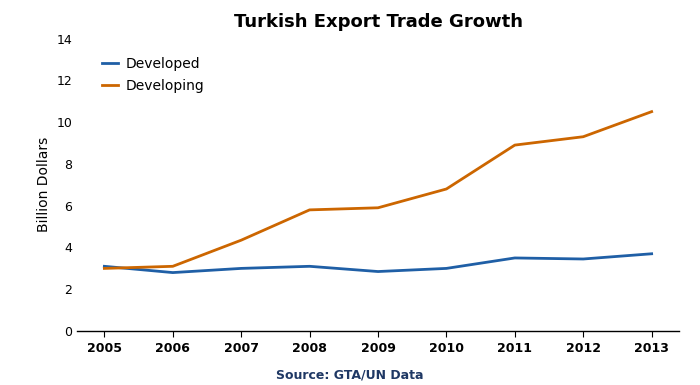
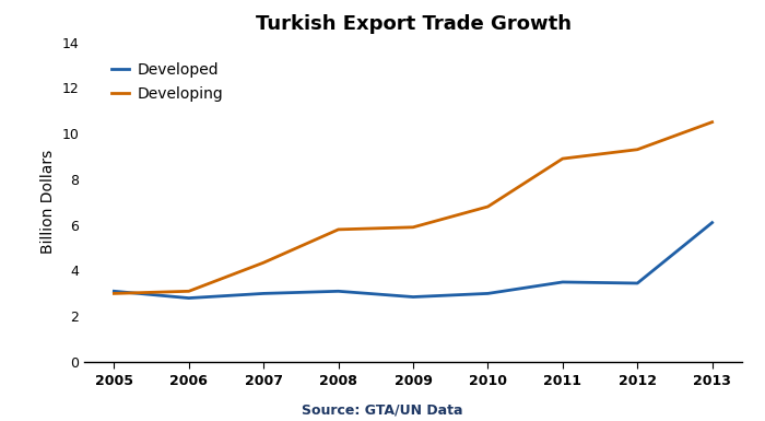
Developed/2013: 3.70 -> 6.10
